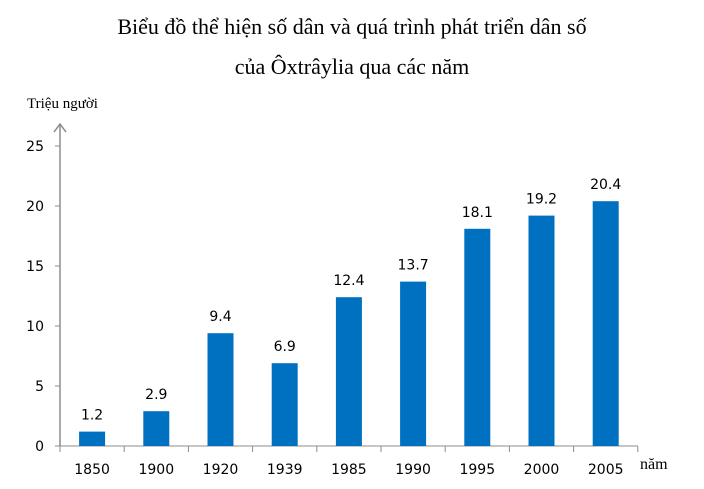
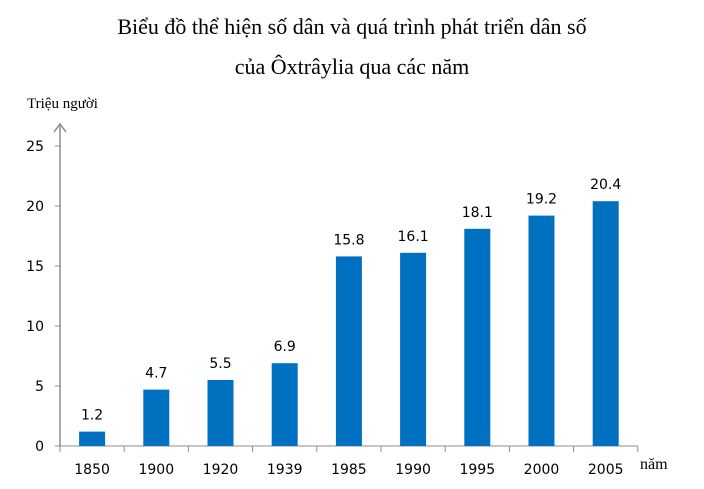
1900: 2.9 -> 4.7
1920: 9.4 -> 5.5
1985: 12.4 -> 15.8
1990: 13.7 -> 16.1
